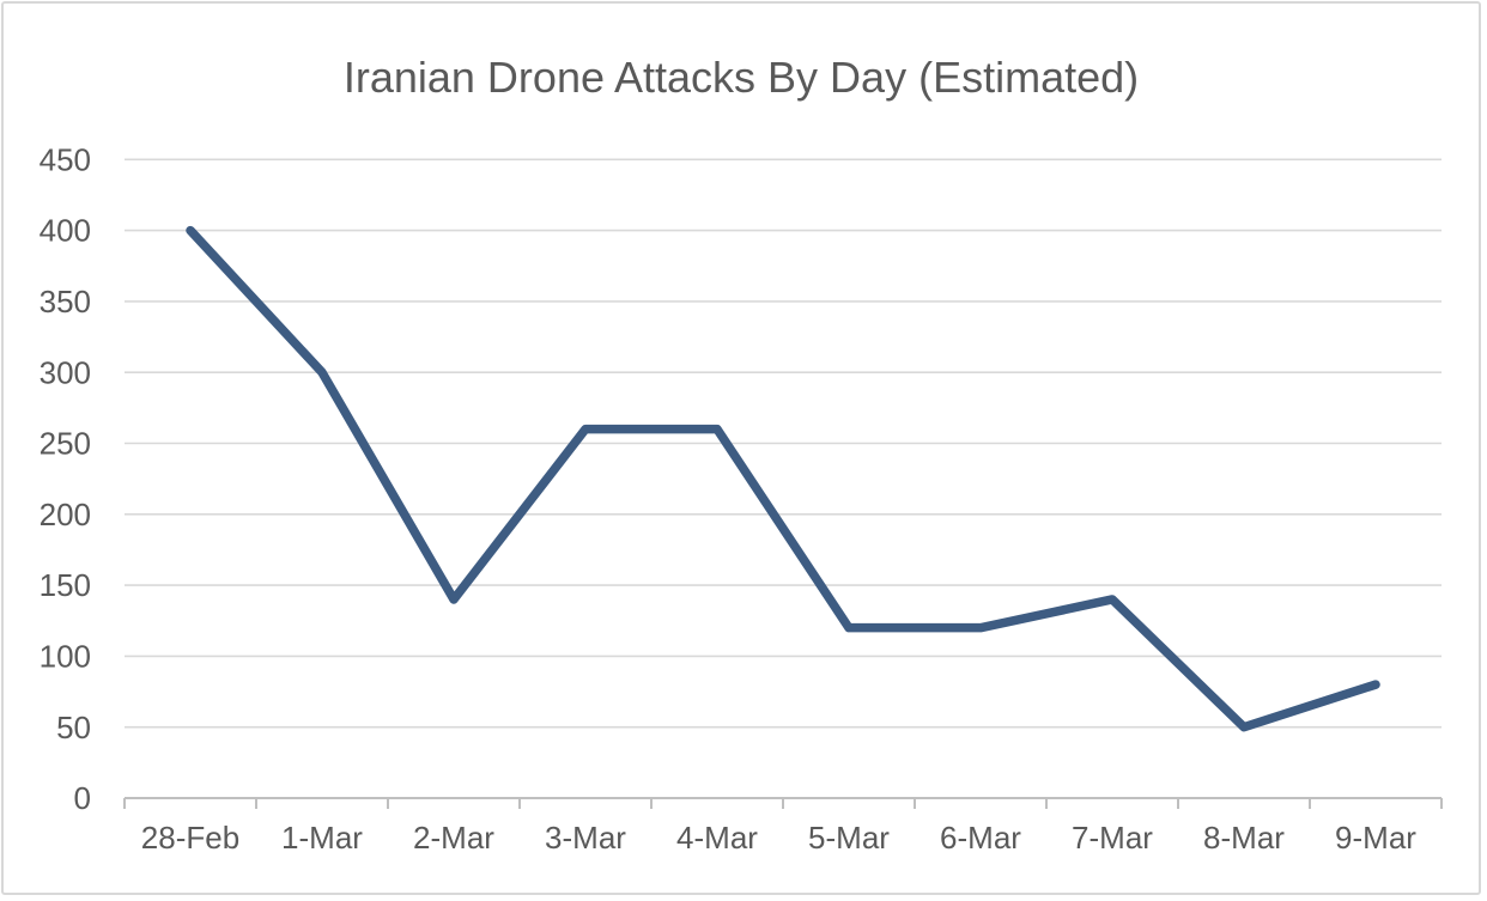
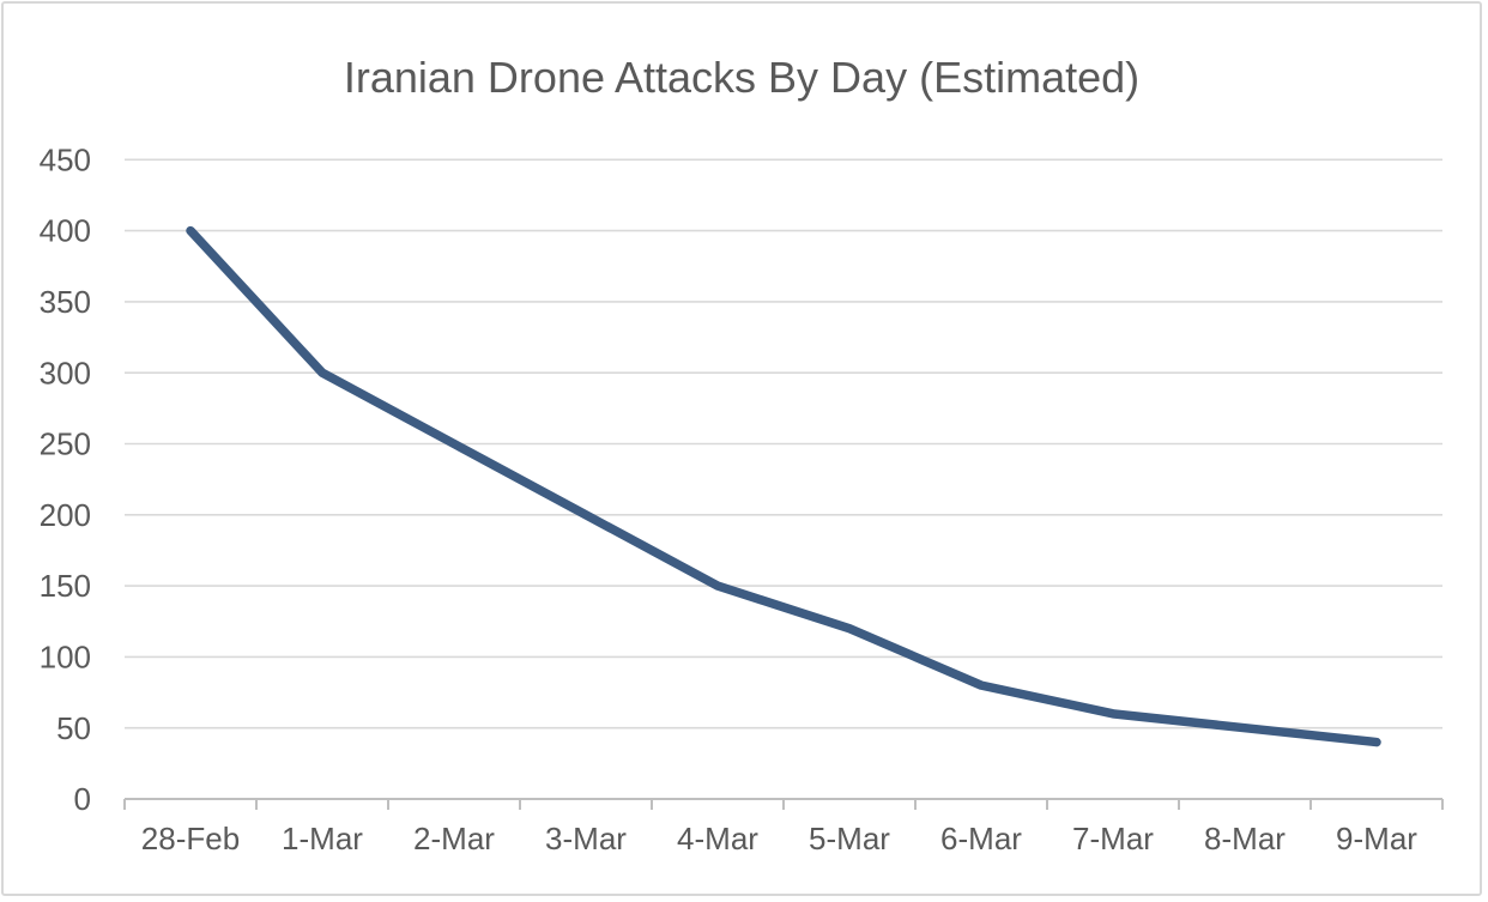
2-Mar: 140 -> 250
3-Mar: 260 -> 200
4-Mar: 260 -> 150
6-Mar: 120 -> 80
7-Mar: 140 -> 60
9-Mar: 80 -> 40
